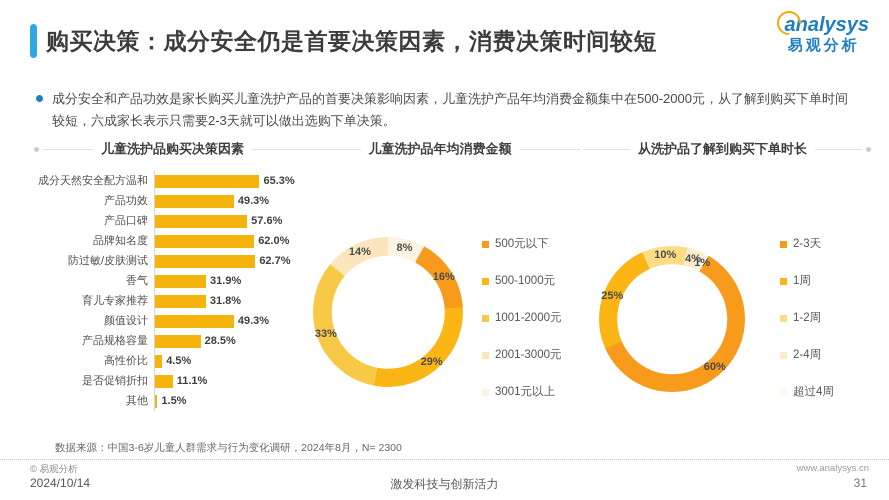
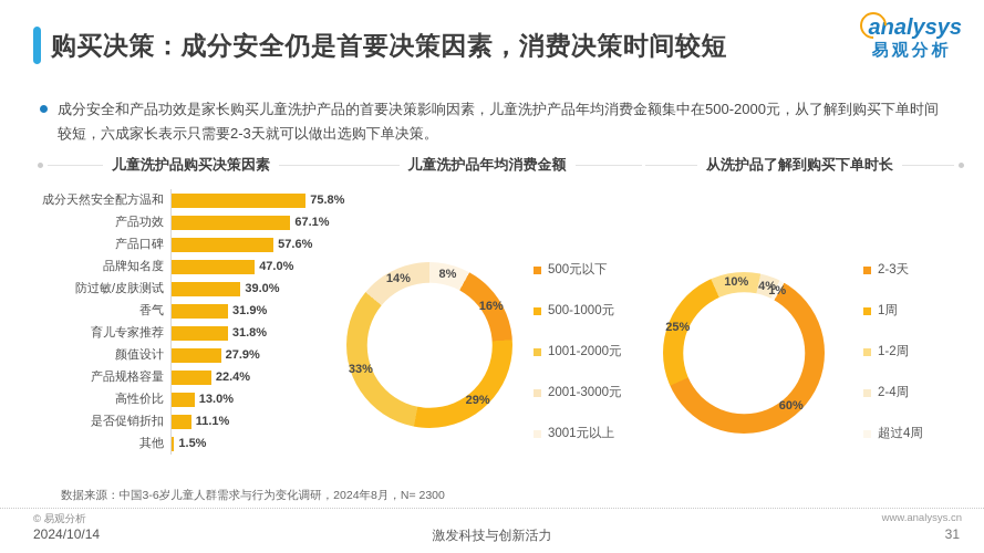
儿童洗护品购买决策因素/成分天然安全配方温和: 65.3% -> 75.8%
儿童洗护品购买决策因素/产品功效: 49.3% -> 67.1%
儿童洗护品购买决策因素/品牌知名度: 62.0% -> 47.0%
儿童洗护品购买决策因素/防过敏/皮肤测试: 62.7% -> 39.0%
儿童洗护品购买决策因素/颜值设计: 49.3% -> 27.9%
儿童洗护品购买决策因素/产品规格容量: 28.5% -> 22.4%
儿童洗护品购买决策因素/高性价比: 4.5% -> 13.0%
